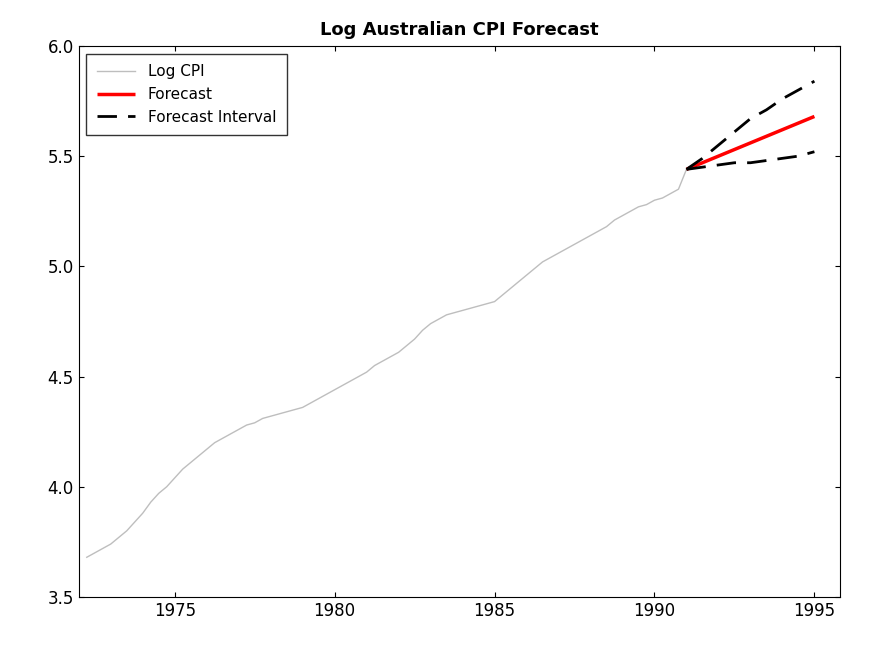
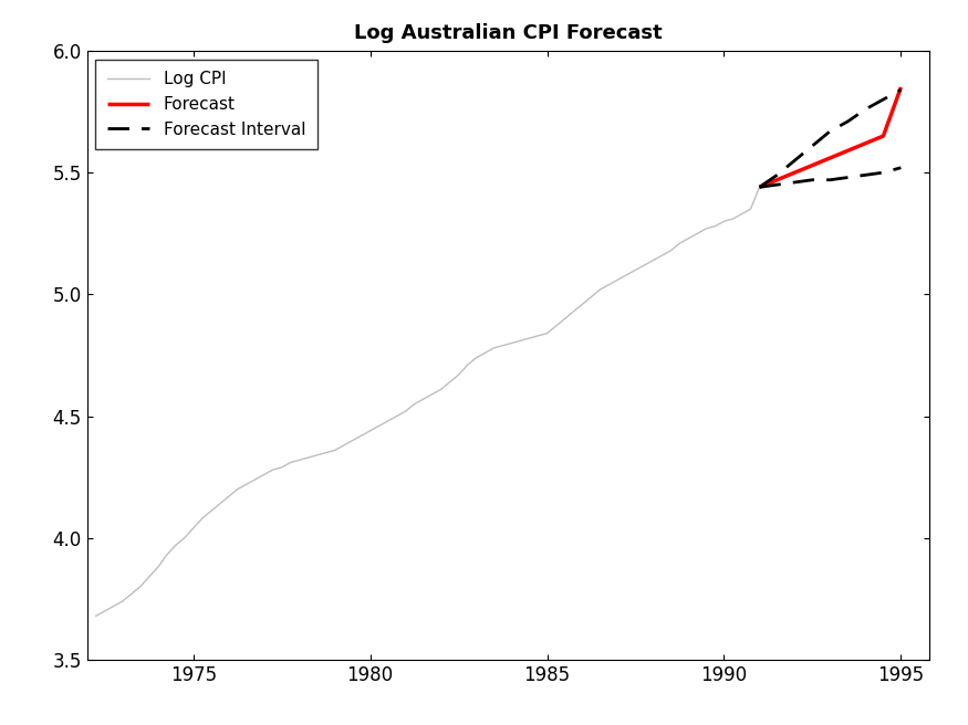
Forecast/1995: 5.68 -> 5.85
